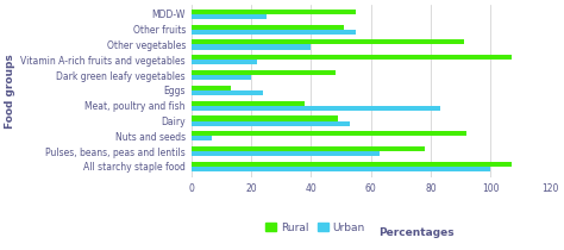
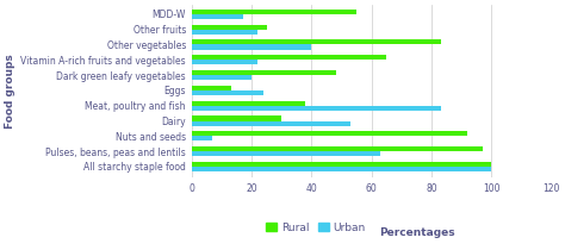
Urban/MDD-W: 25 -> 17
Rural/Other fruits: 51 -> 25
Urban/Other fruits: 55 -> 22
Rural/Other vegetables: 91 -> 83
Rural/Vitamin A-rich fruits and vegetables: 107 -> 65
Rural/Dairy: 49 -> 30
Rural/Pulses, beans, peas and lentils: 78 -> 97
Rural/All starchy staple food: 107 -> 100
